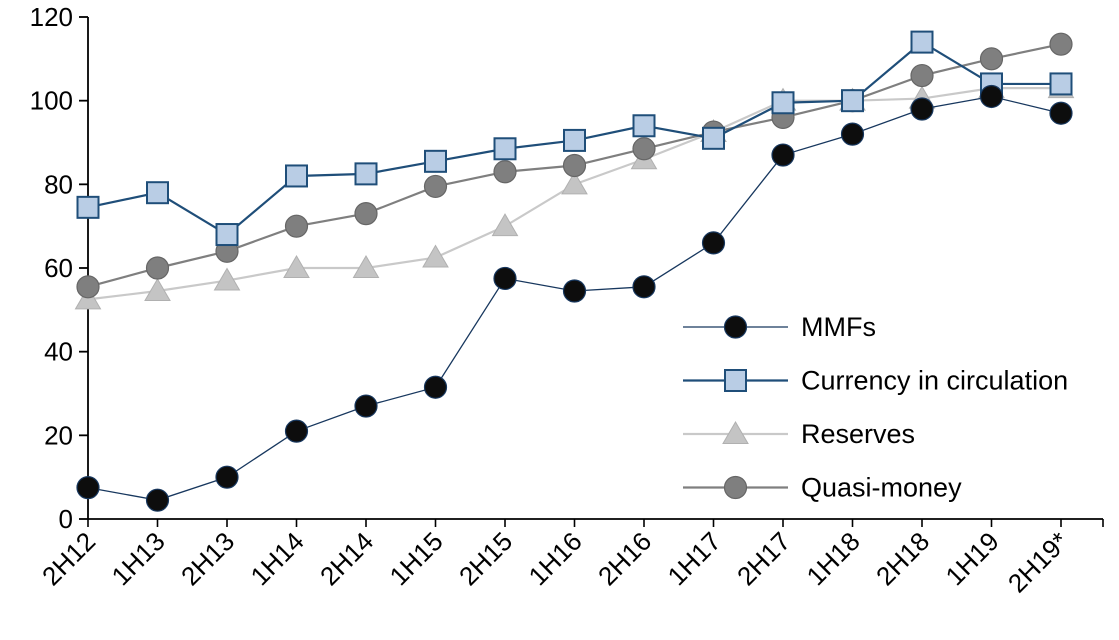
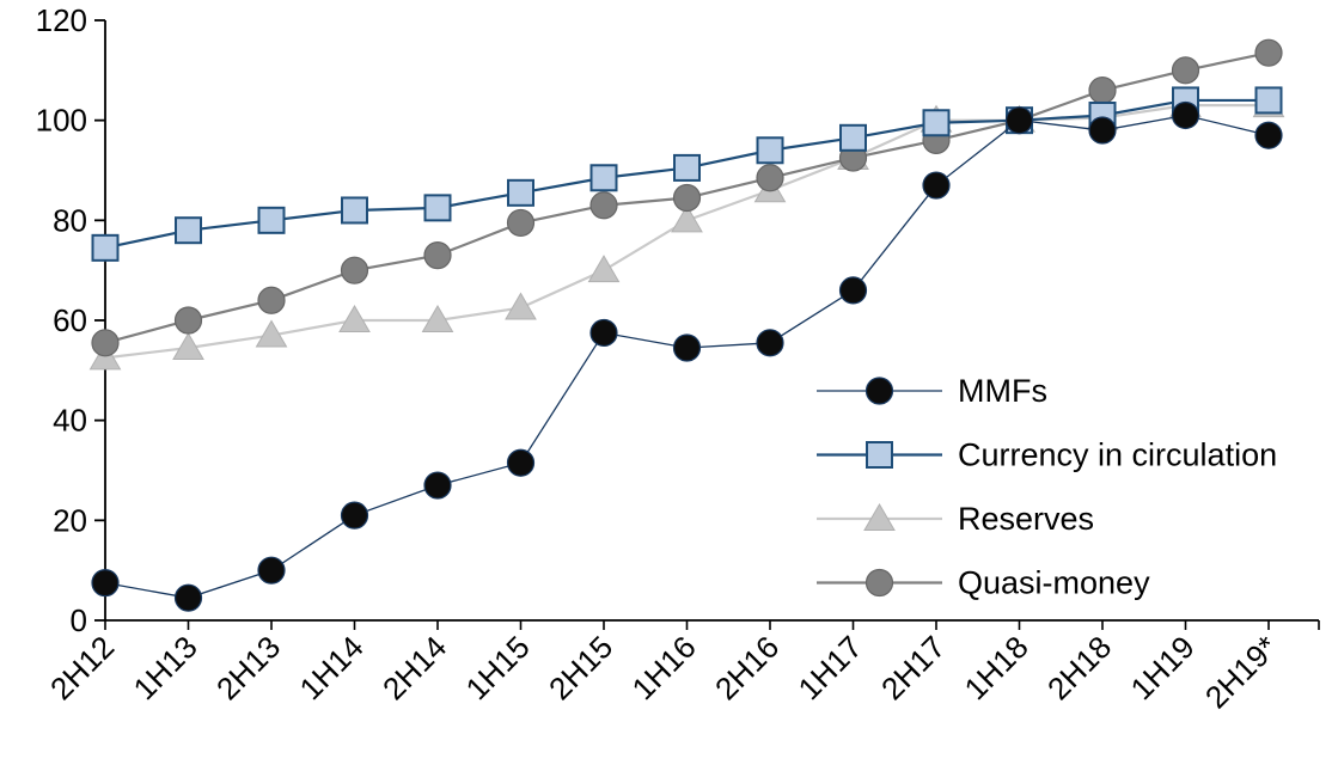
Currency in circulation/2H13: 68 -> 80
Currency in circulation/1H17: 91 -> 96
MMFs/1H18: 92 -> 100
Currency in circulation/2H18: 114 -> 101
